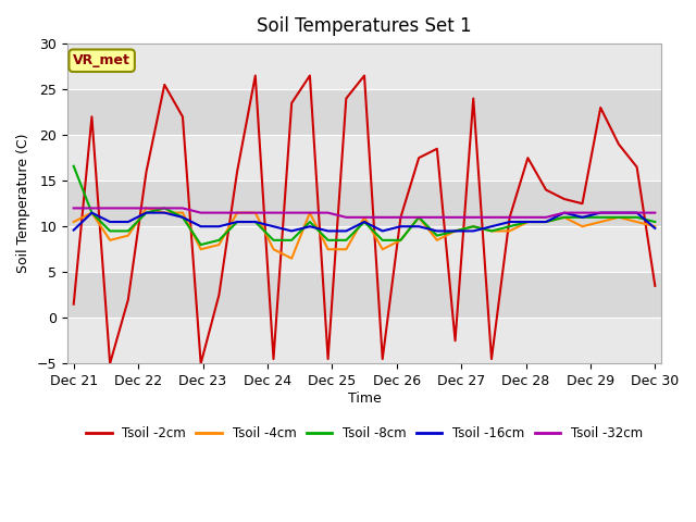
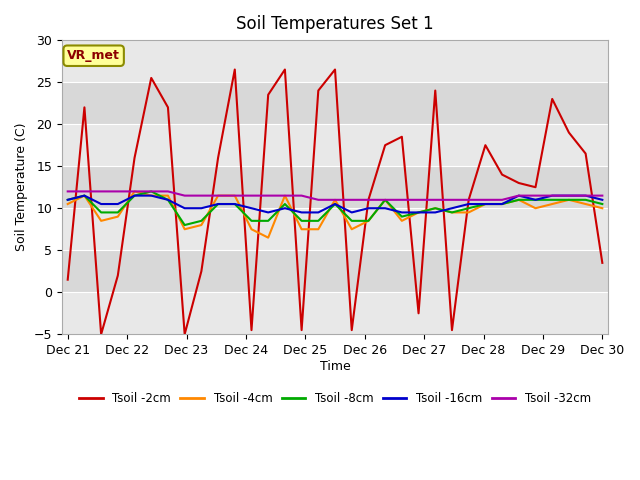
Tsoil -8cm/Dec 21: 16.6 -> 11.0
Tsoil -16cm/Dec 21: 9.6 -> 11.0
Tsoil -16cm/Dec 30: 9.8 -> 11.0
